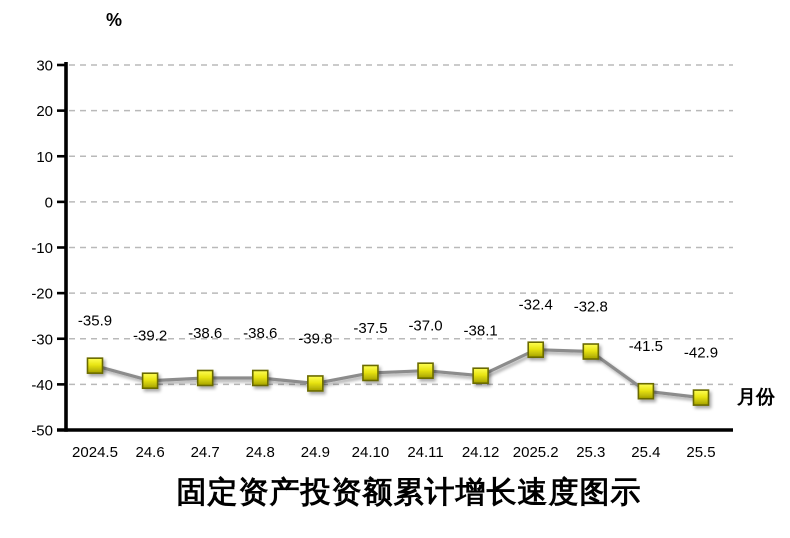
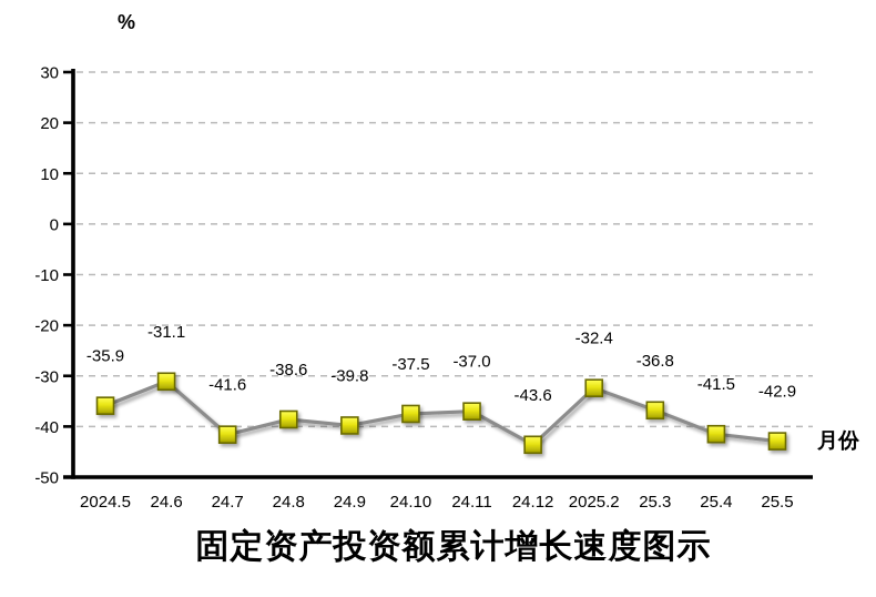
24.6: -39.2 -> -31.1
24.7: -38.6 -> -41.6
24.12: -38.1 -> -43.6
25.3: -32.8 -> -36.8
